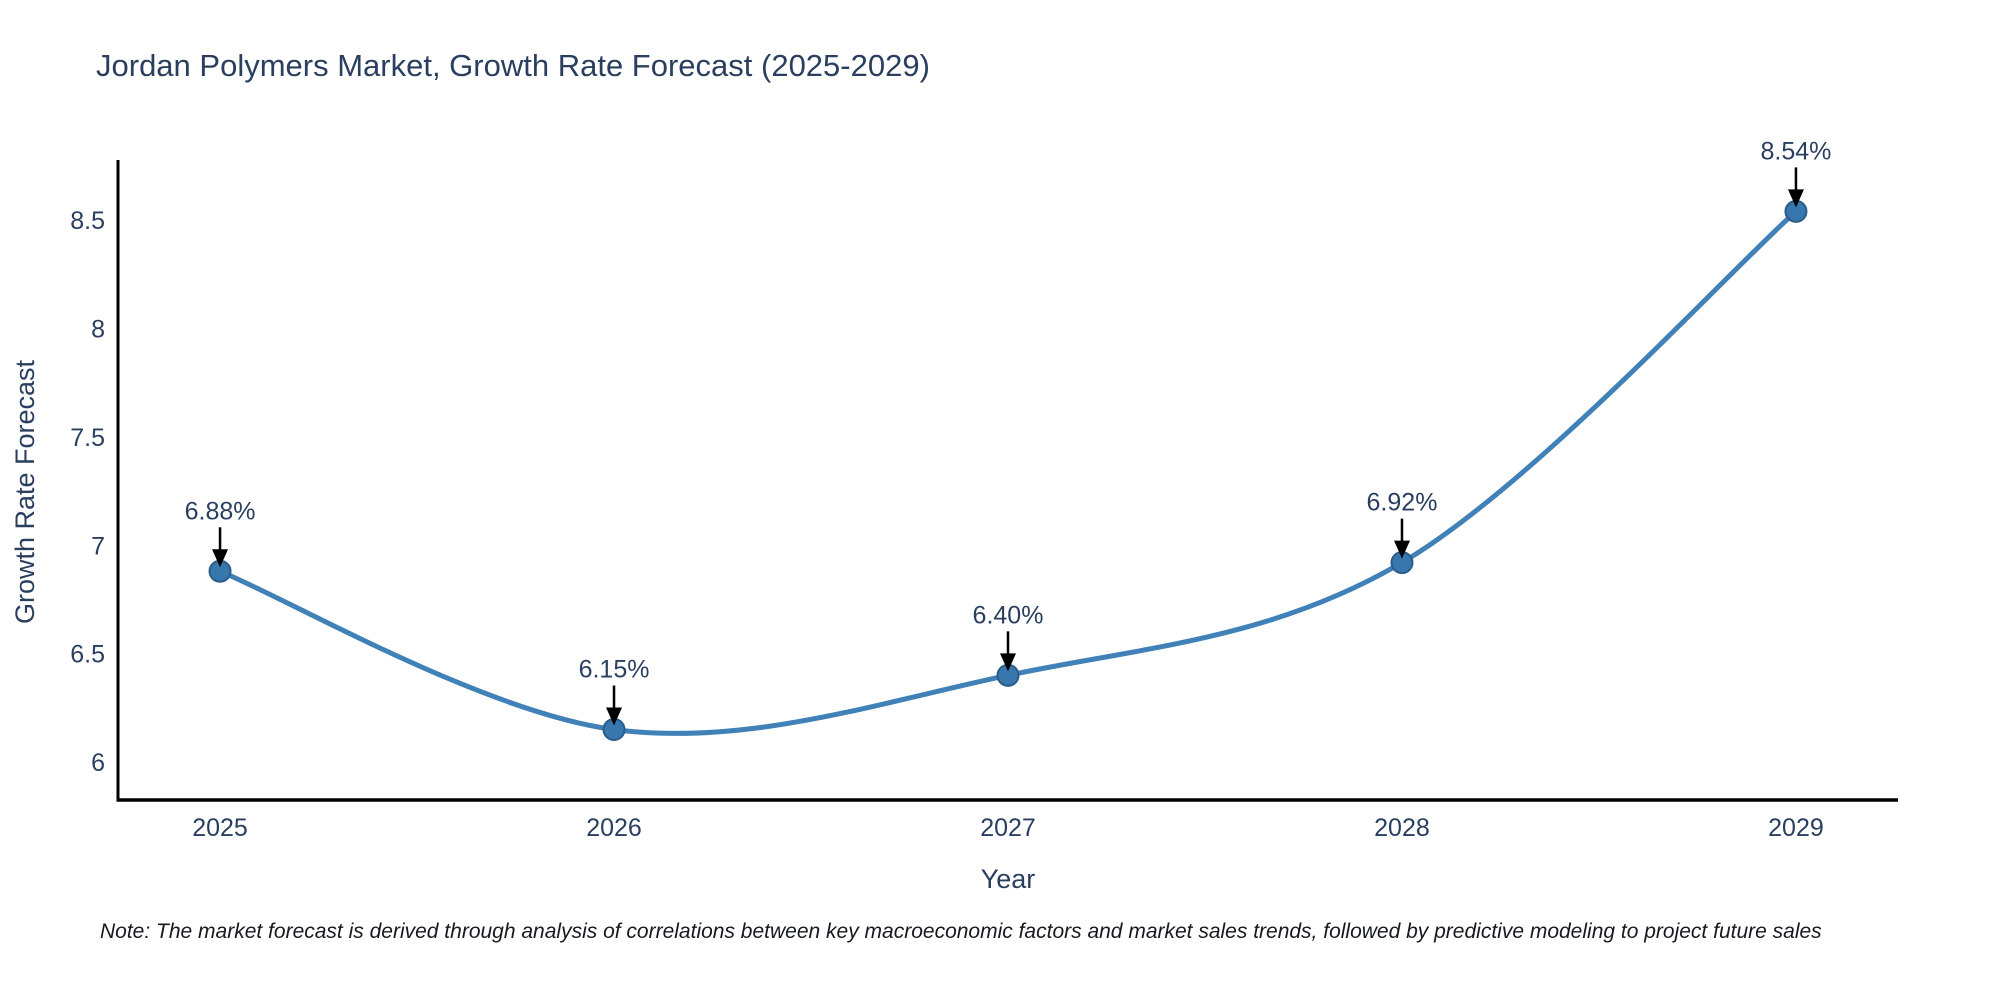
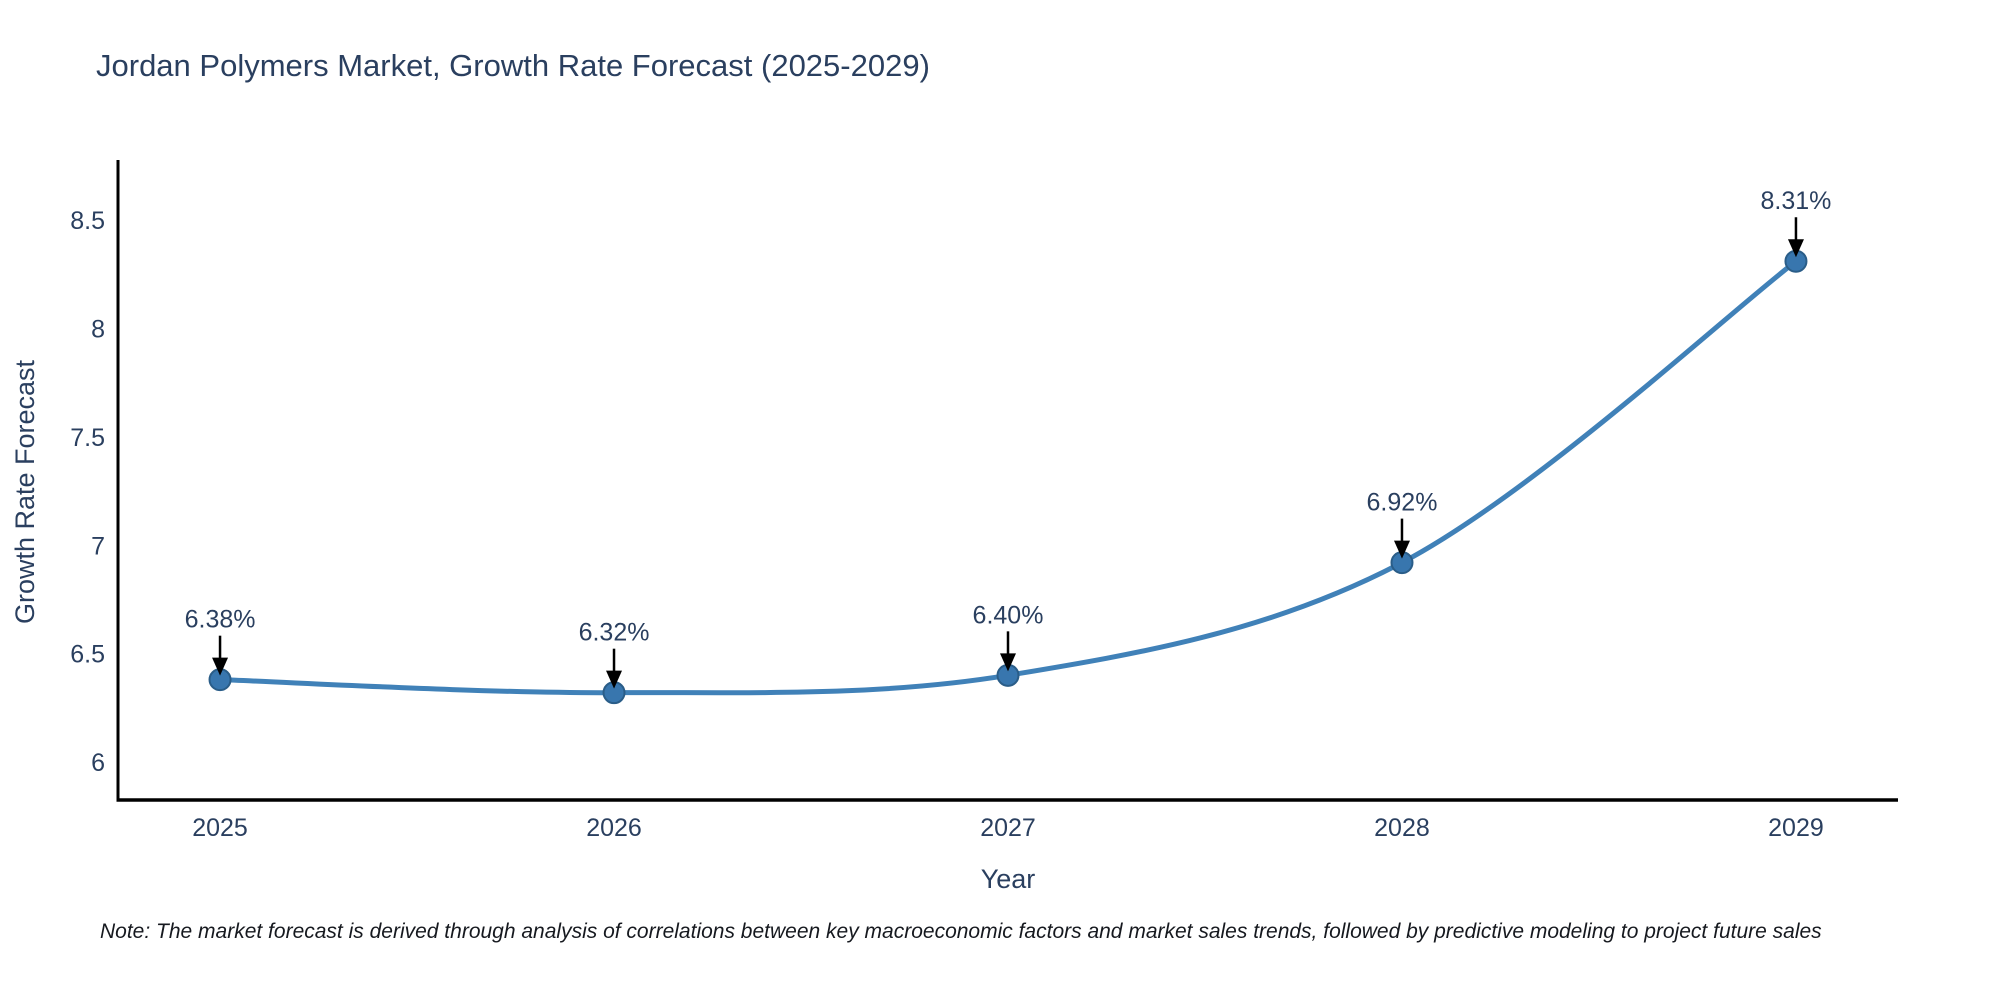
2025: 6.88% -> 6.38%
2026: 6.15% -> 6.32%
2029: 8.54% -> 8.31%
